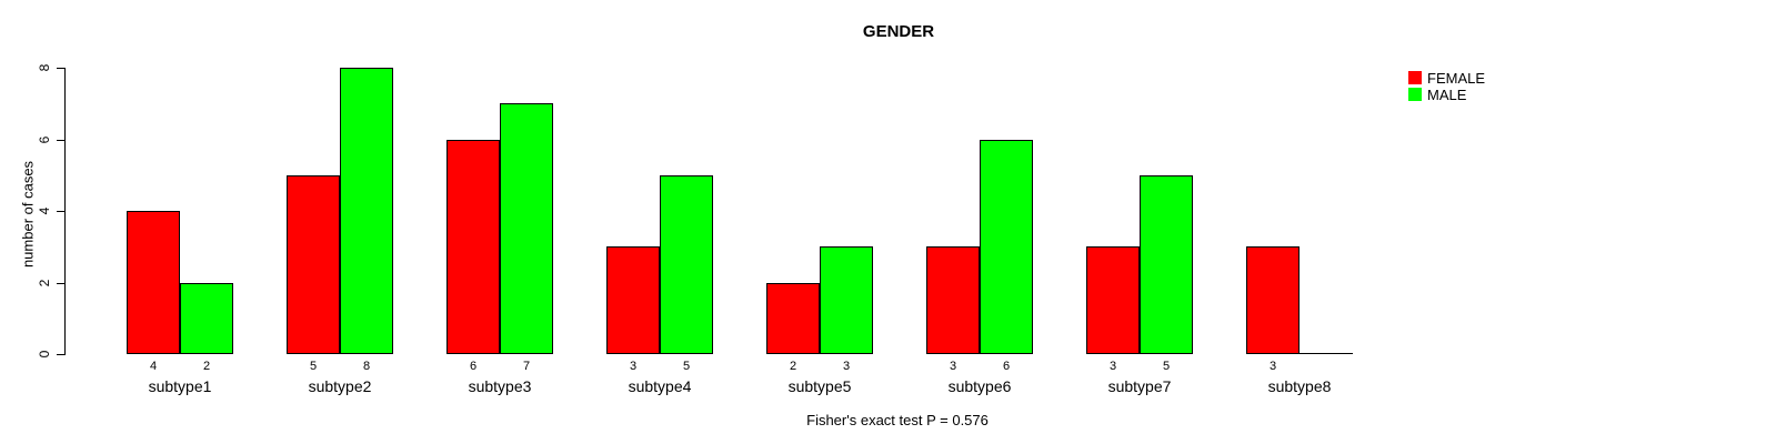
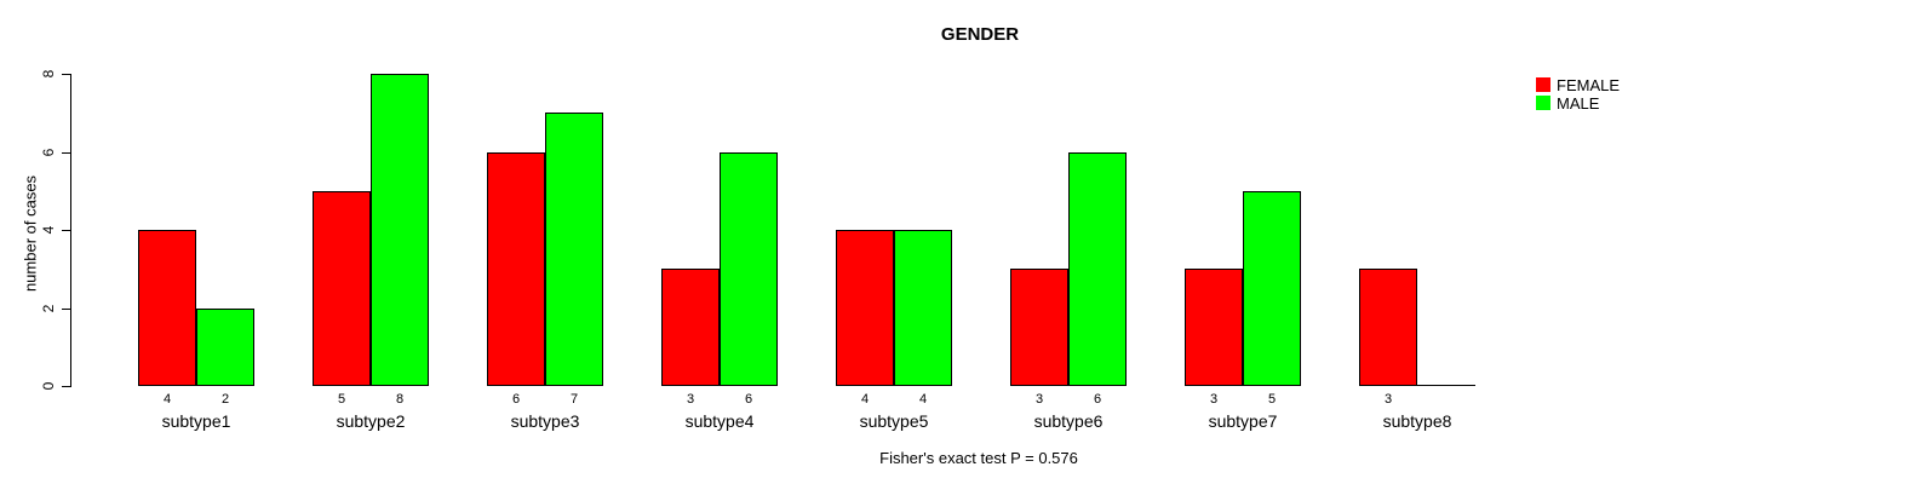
MALE/subtype4: 5 -> 6
FEMALE/subtype5: 2 -> 4
MALE/subtype5: 3 -> 4
